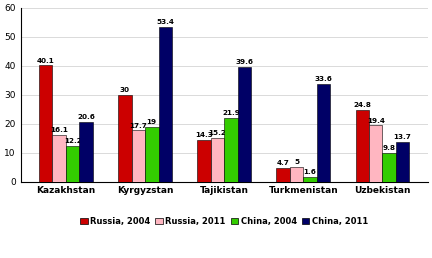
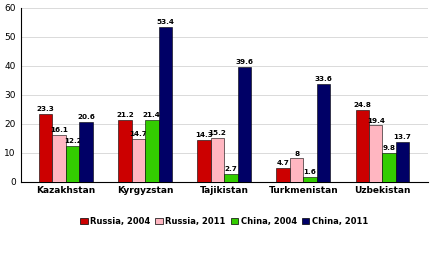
Russia, 2004/Kazakhstan: 40.1 -> 23.3
Russia, 2004/Kyrgyzstan: 30 -> 21.2
Russia, 2011/Kyrgyzstan: 17.7 -> 14.7
China, 2004/Kyrgyzstan: 19 -> 21.4
China, 2004/Tajikistan: 21.9 -> 2.7
Russia, 2011/Turkmenistan: 5 -> 8
